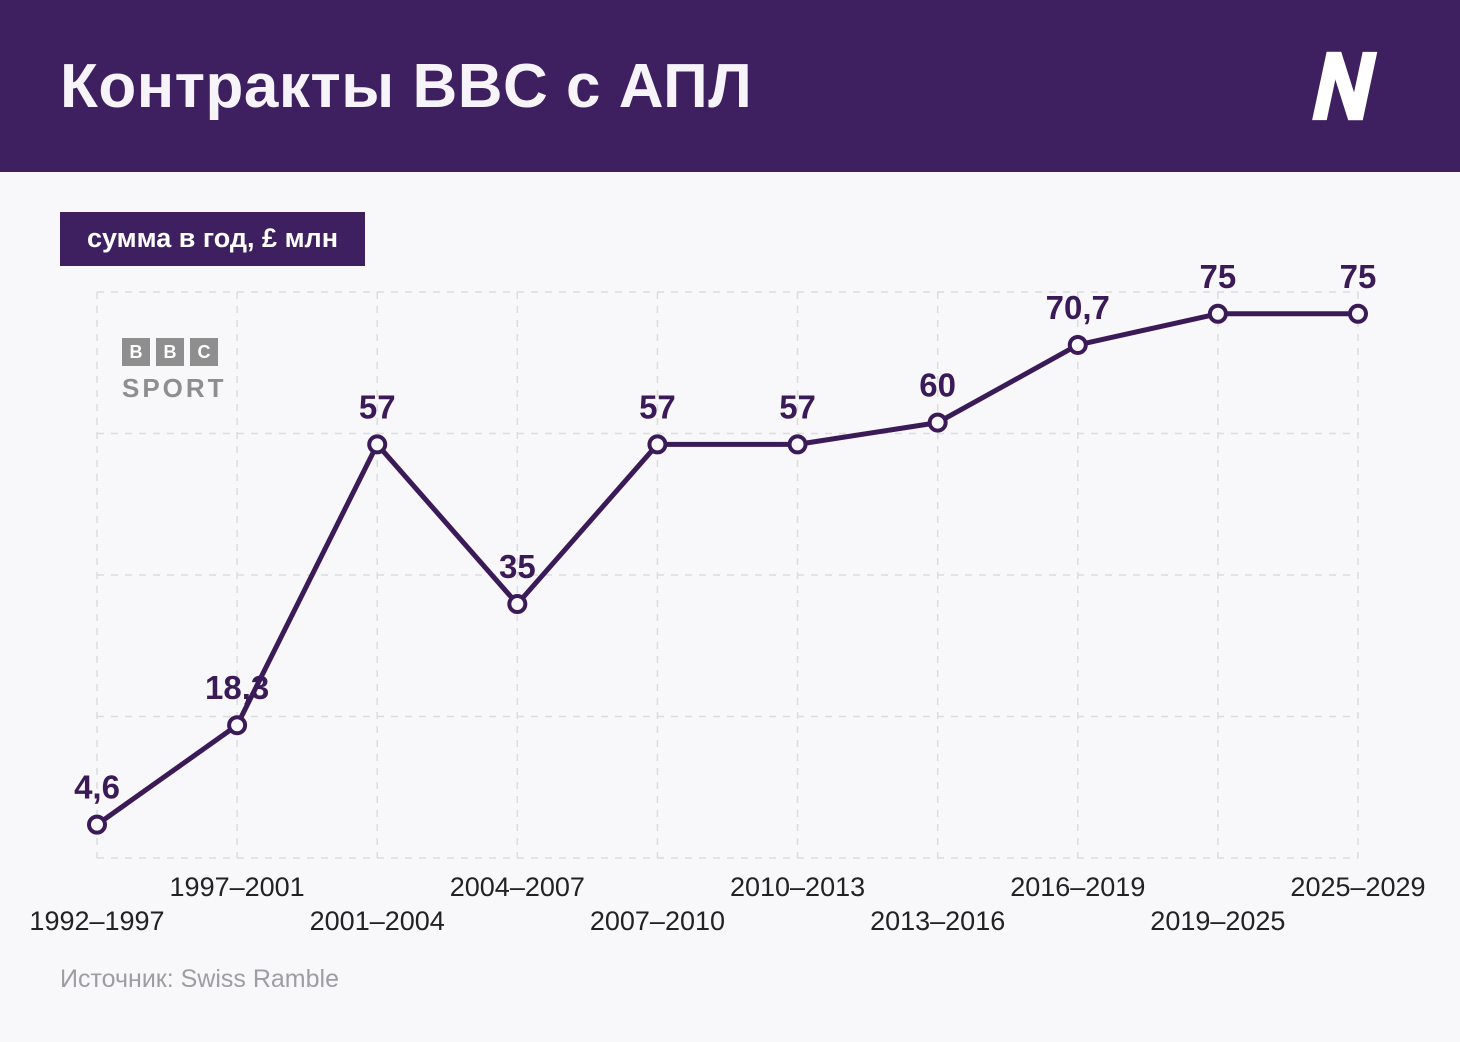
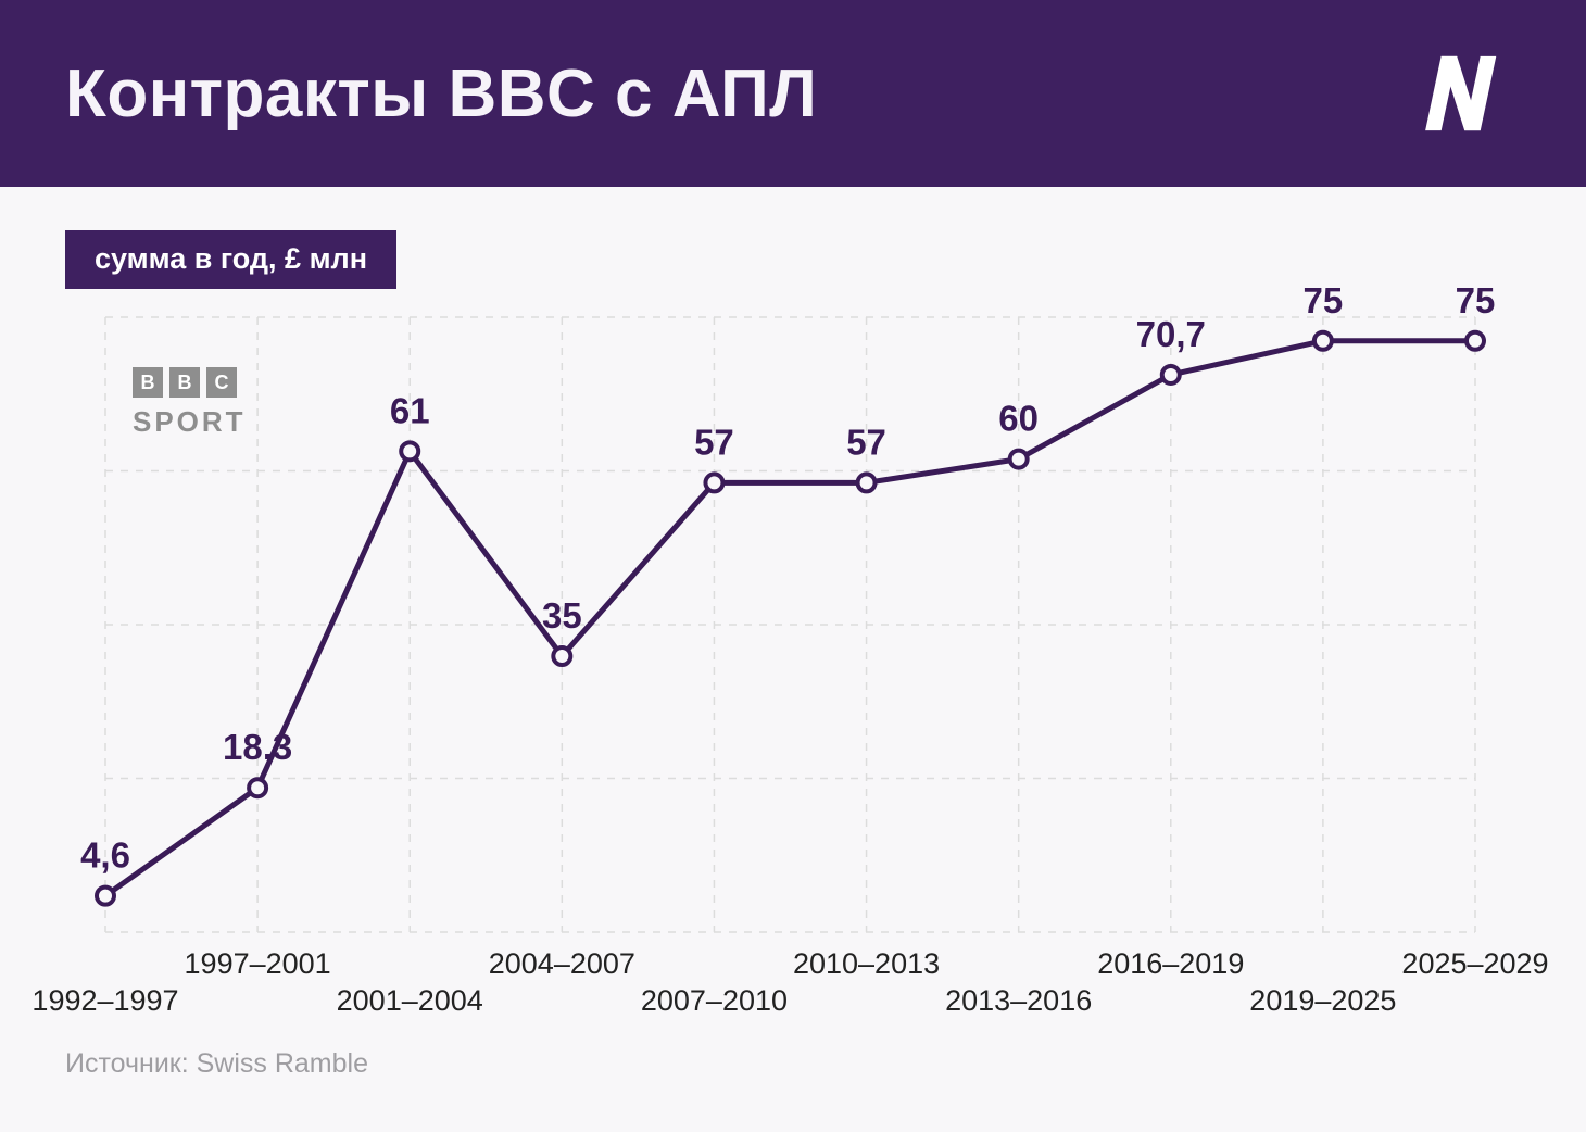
2001–2004: 57 -> 61
